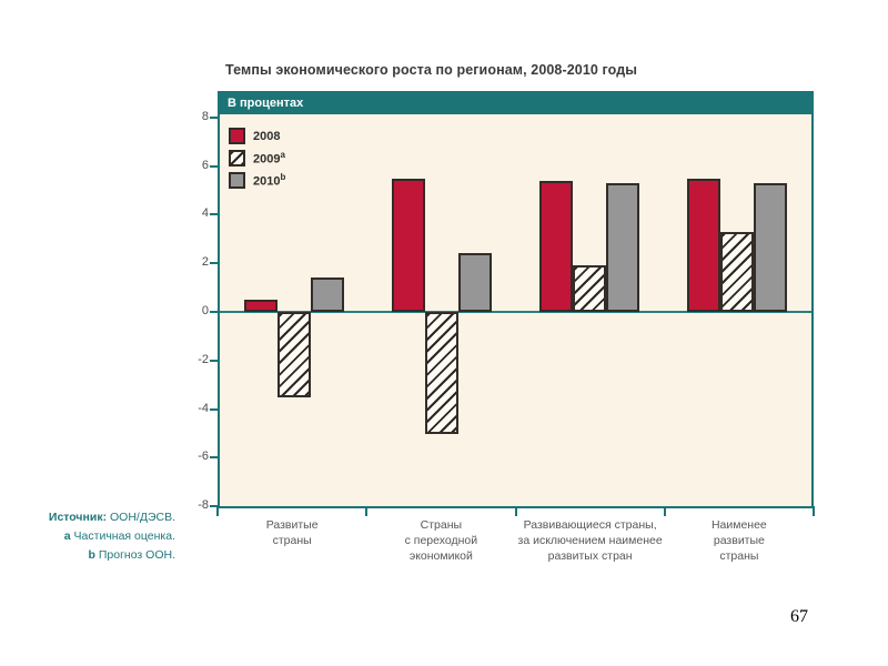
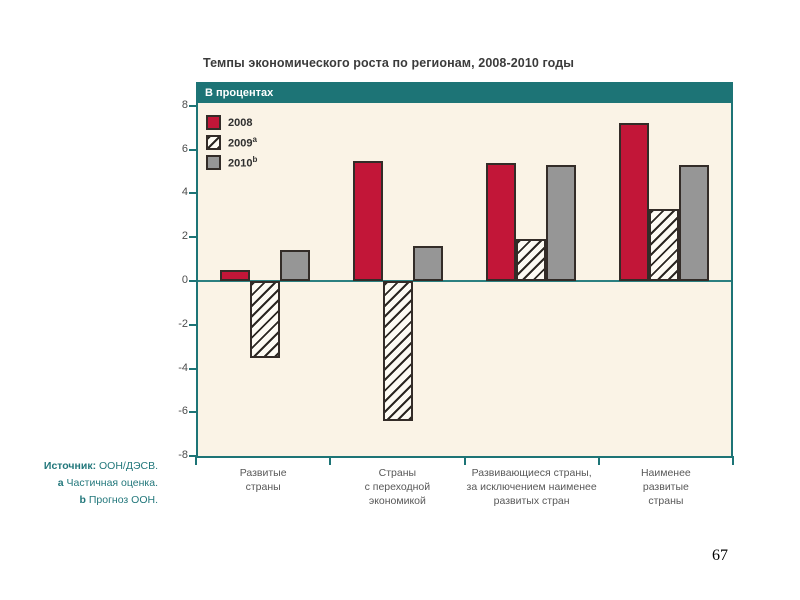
2009/Страны с переходной экономикой: -5.0 -> -6.4
2010/Страны с переходной экономикой: 2.4 -> 1.6
2008/Наименее развитые страны: 5.5 -> 7.2
